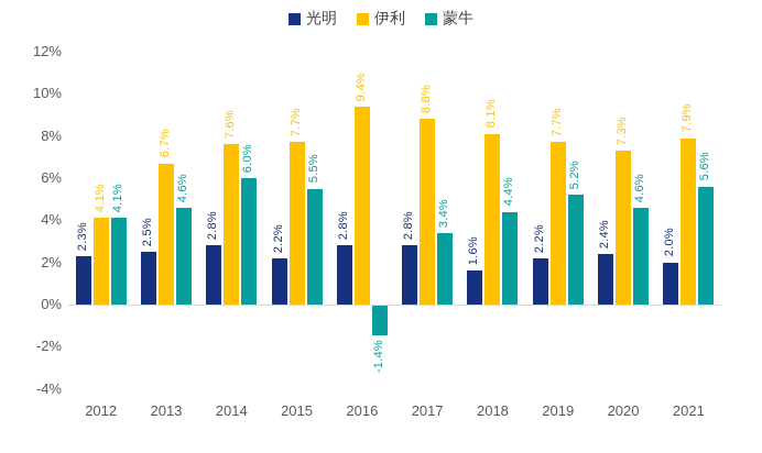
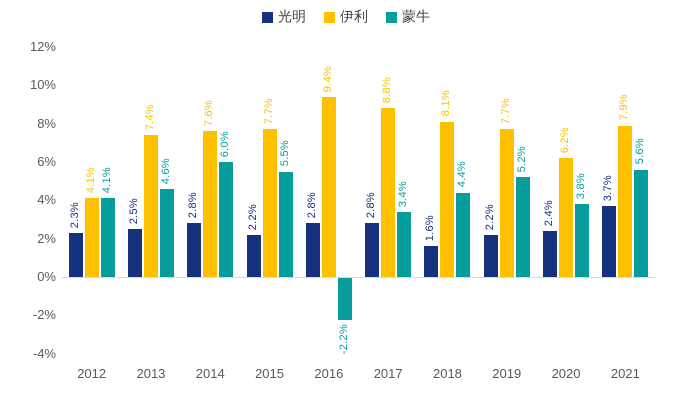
伊利/2013: 6.7% -> 7.4%
蒙牛/2016: -1.4% -> -2.2%
伊利/2020: 7.3% -> 6.2%
蒙牛/2020: 4.6% -> 3.8%
光明/2021: 2.0% -> 3.7%
